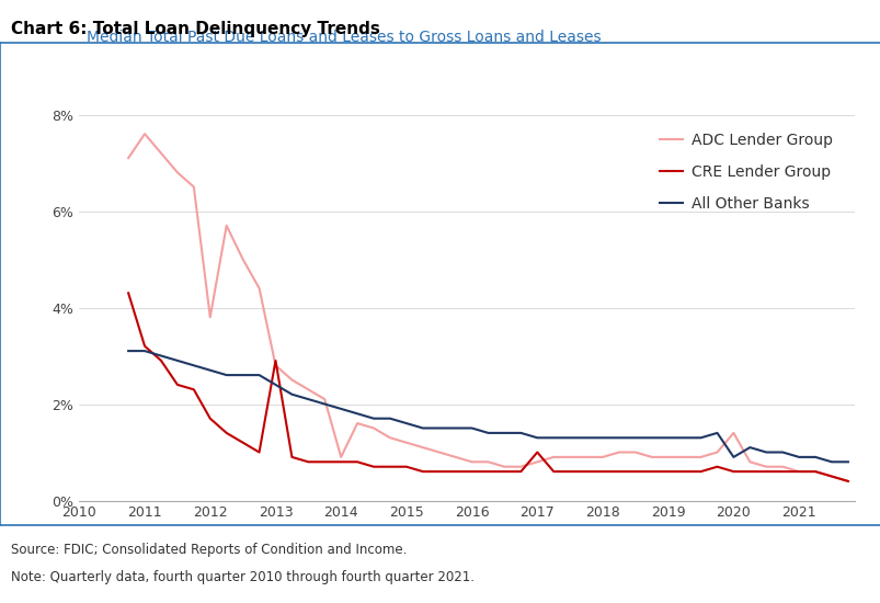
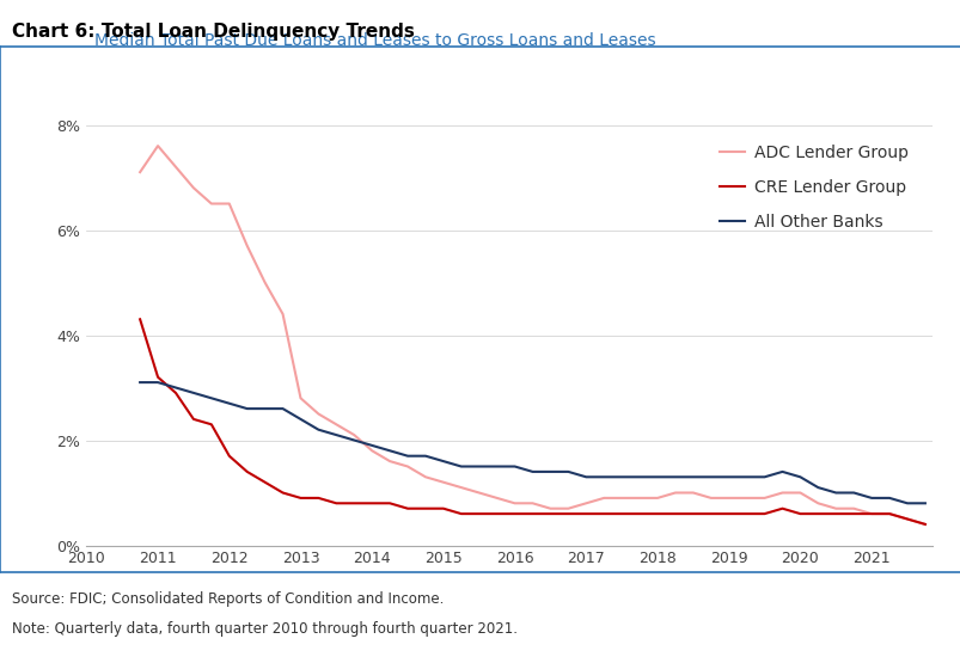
ADC Lender Group/2012: 3.8% -> 6.5%
CRE Lender Group/2013: 2.9% -> 0.9%
ADC Lender Group/2014: 0.9% -> 1.8%
CRE Lender Group/2017: 1.0% -> 0.6%
ADC Lender Group/2020: 1.4% -> 1.0%
All Other Banks/2020: 0.9% -> 1.3%
